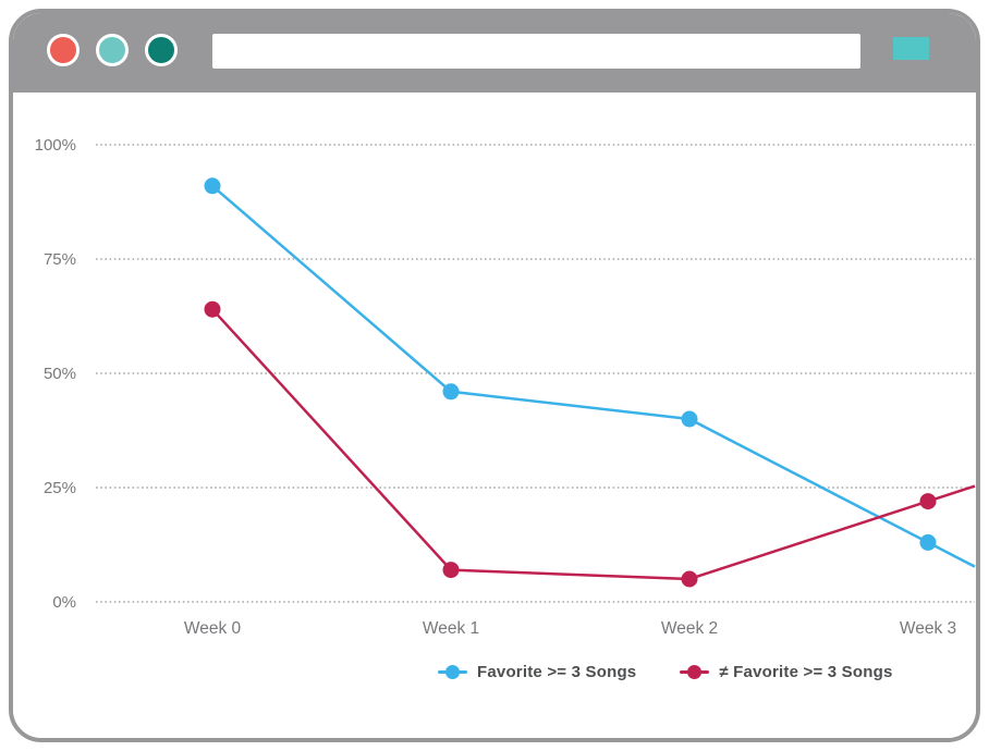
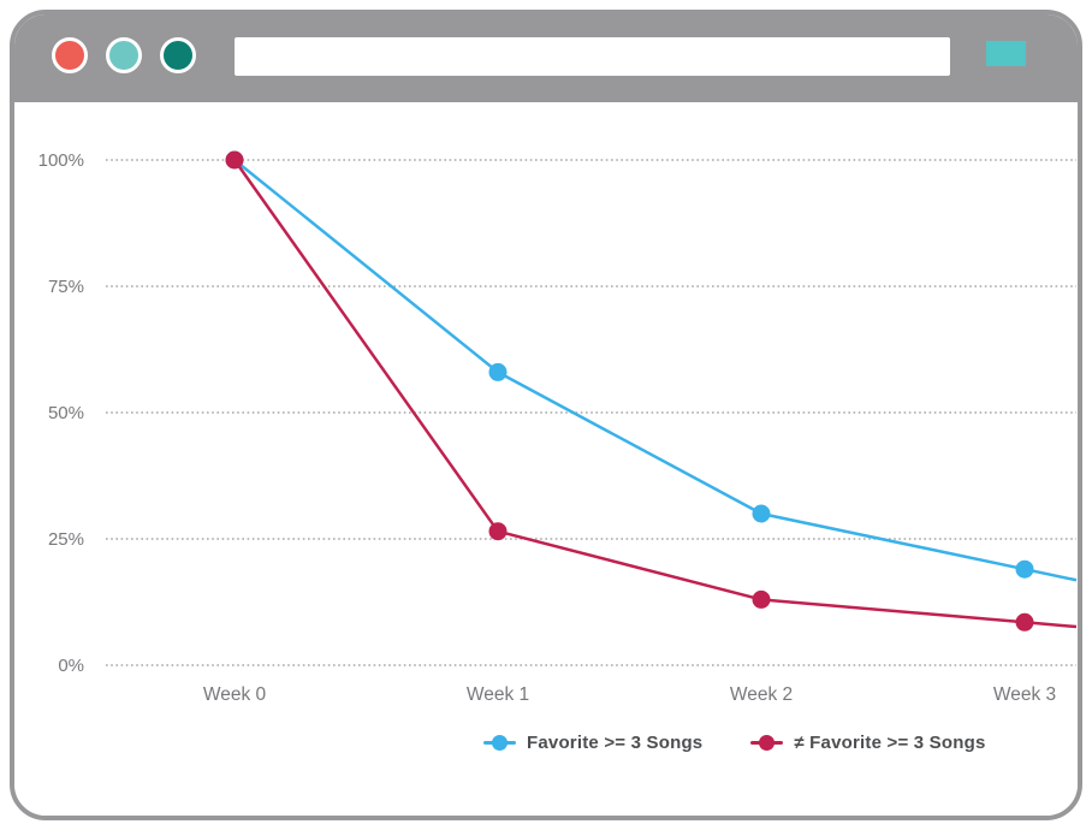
Favorite >= 3 Songs/Week 0: 91% -> 100%
≠ Favorite >= 3 Songs/Week 0: 64% -> 100%
Favorite >= 3 Songs/Week 1: 46% -> 58%
≠ Favorite >= 3 Songs/Week 1: 7% -> 26%
Favorite >= 3 Songs/Week 2: 40% -> 30%
≠ Favorite >= 3 Songs/Week 2: 5% -> 13%
Favorite >= 3 Songs/Week 3: 13% -> 19%
≠ Favorite >= 3 Songs/Week 3: 22% -> 8%
